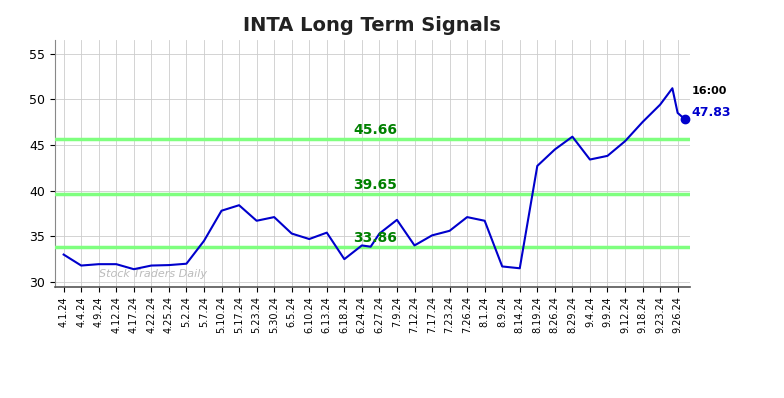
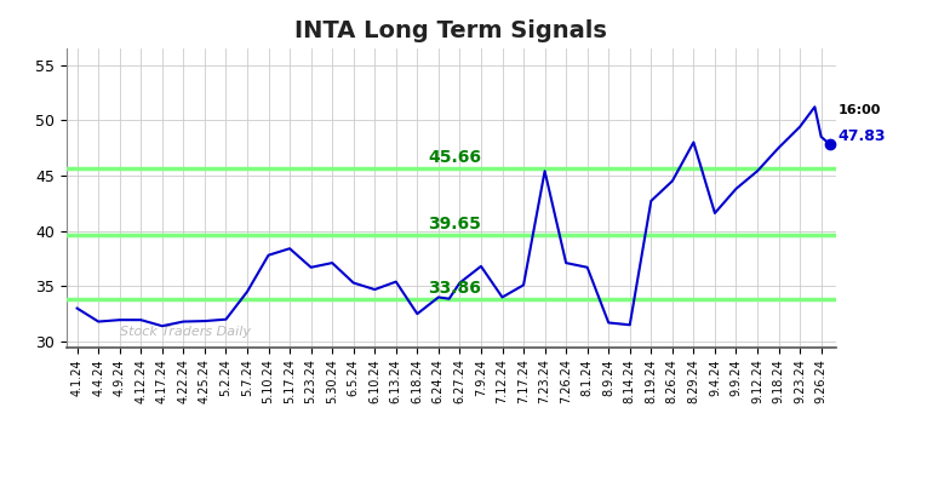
7.23.24: 35.6 -> 45.4
8.29.24: 45.9 -> 48.0
9.4.24: 43.4 -> 41.6
